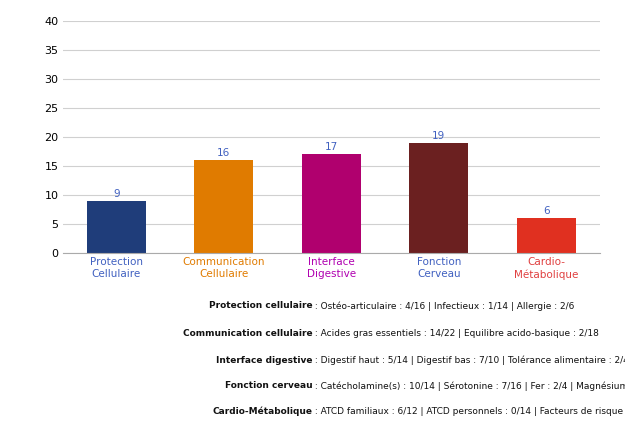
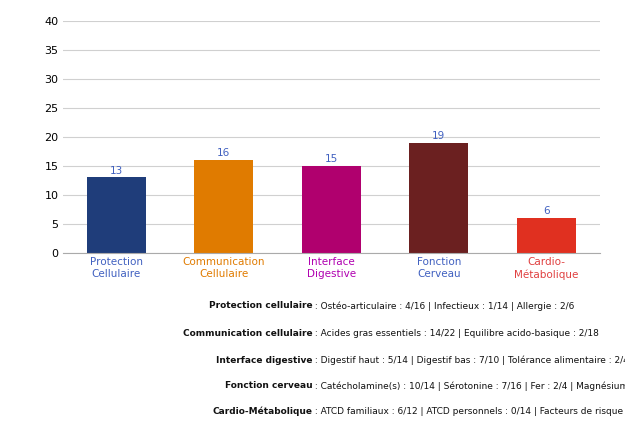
Protection Cellulaire: 9 -> 13
Interface Digestive: 17 -> 15
